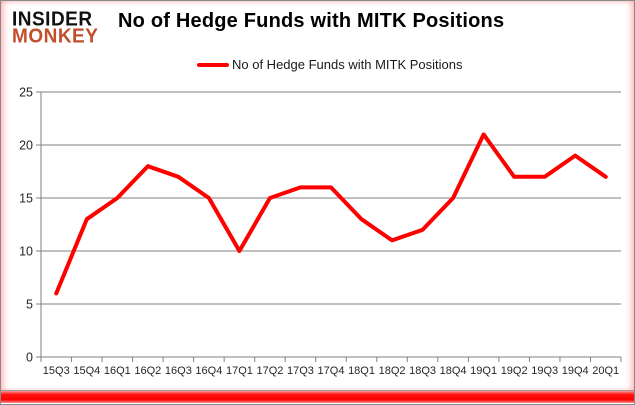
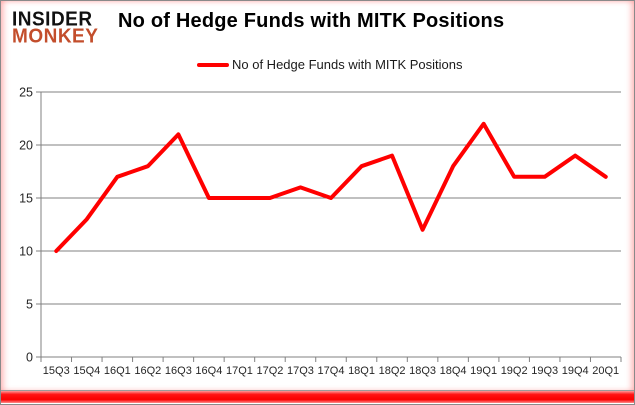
15Q3: 6 -> 10
16Q1: 15 -> 17
16Q3: 17 -> 21
17Q1: 10 -> 15
17Q4: 16 -> 15
18Q1: 13 -> 18
18Q2: 11 -> 19
18Q4: 15 -> 18
19Q1: 21 -> 22
